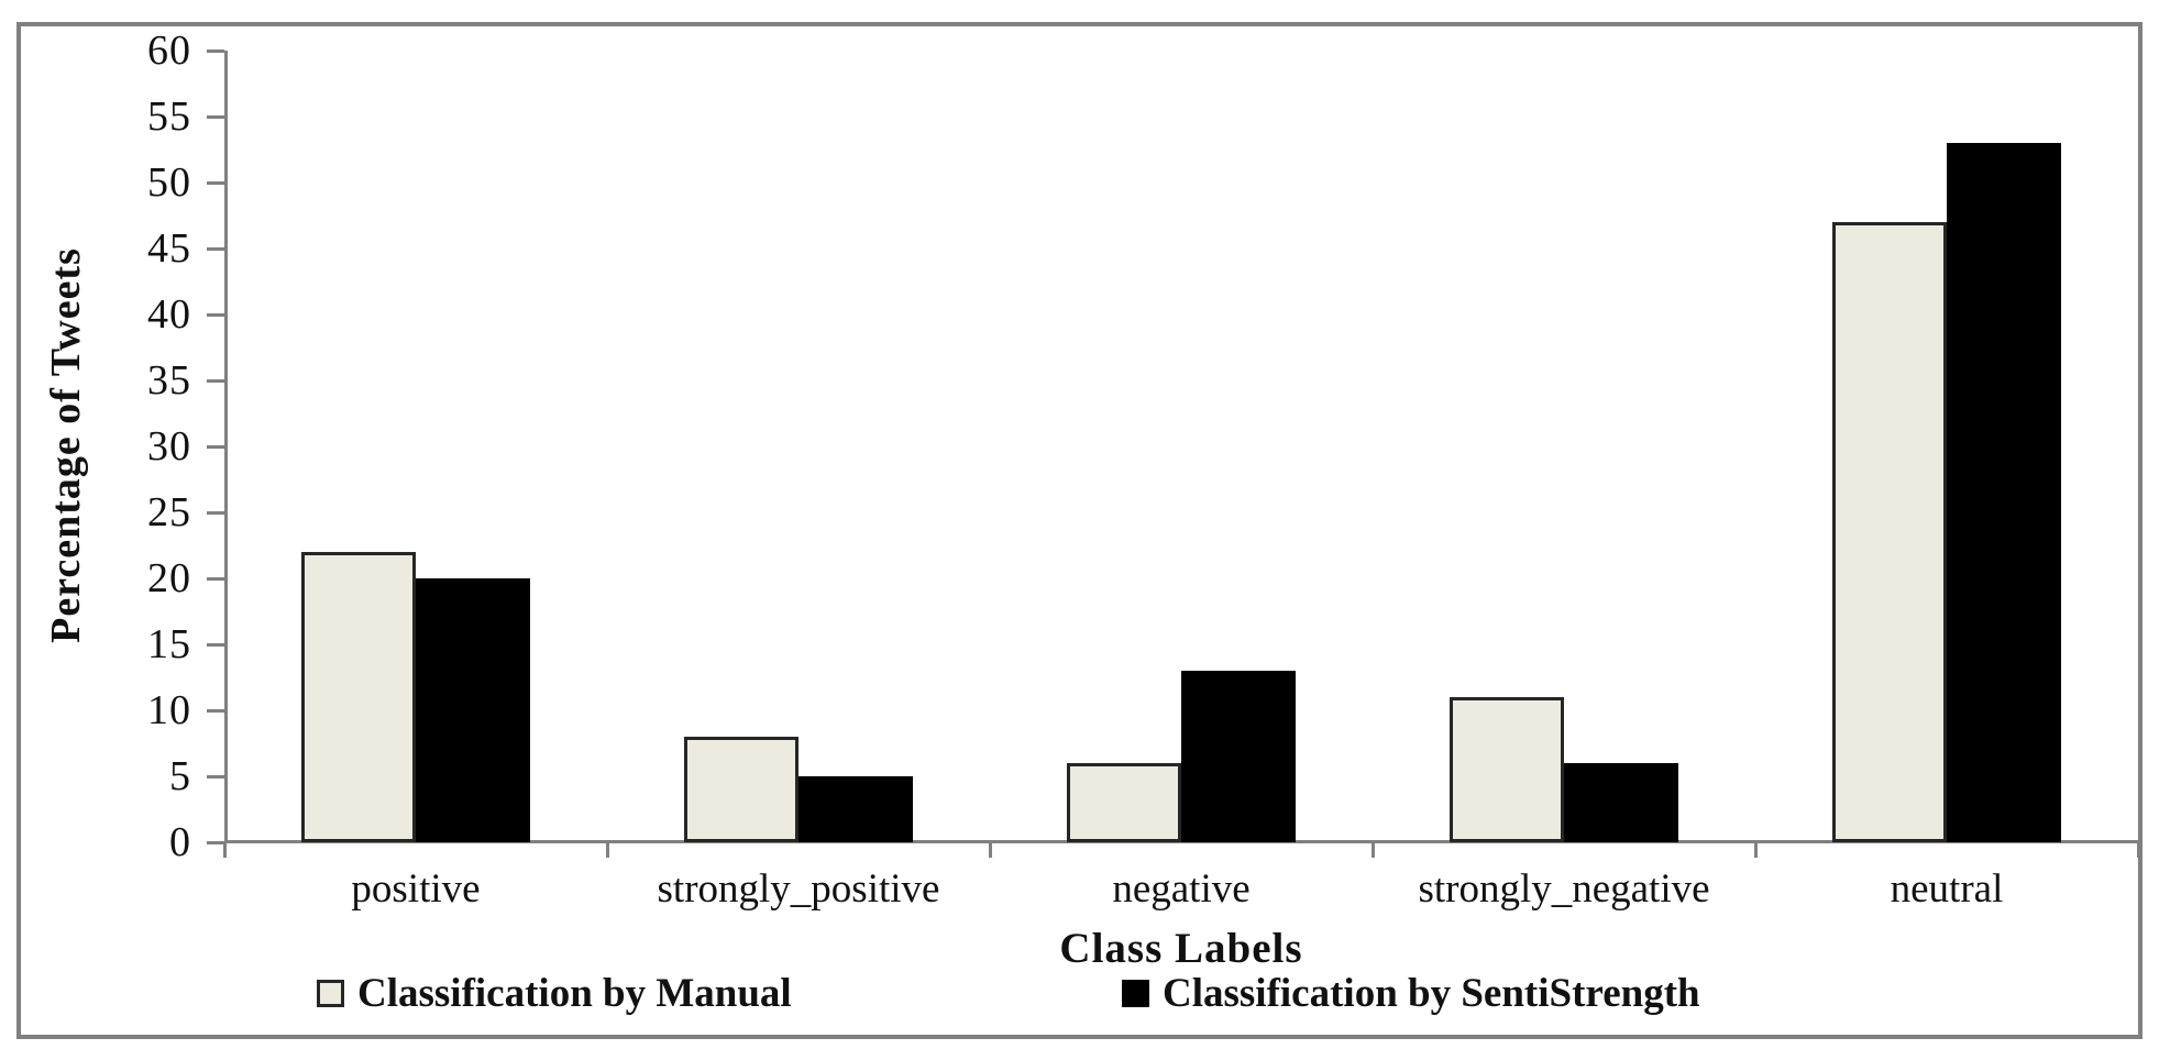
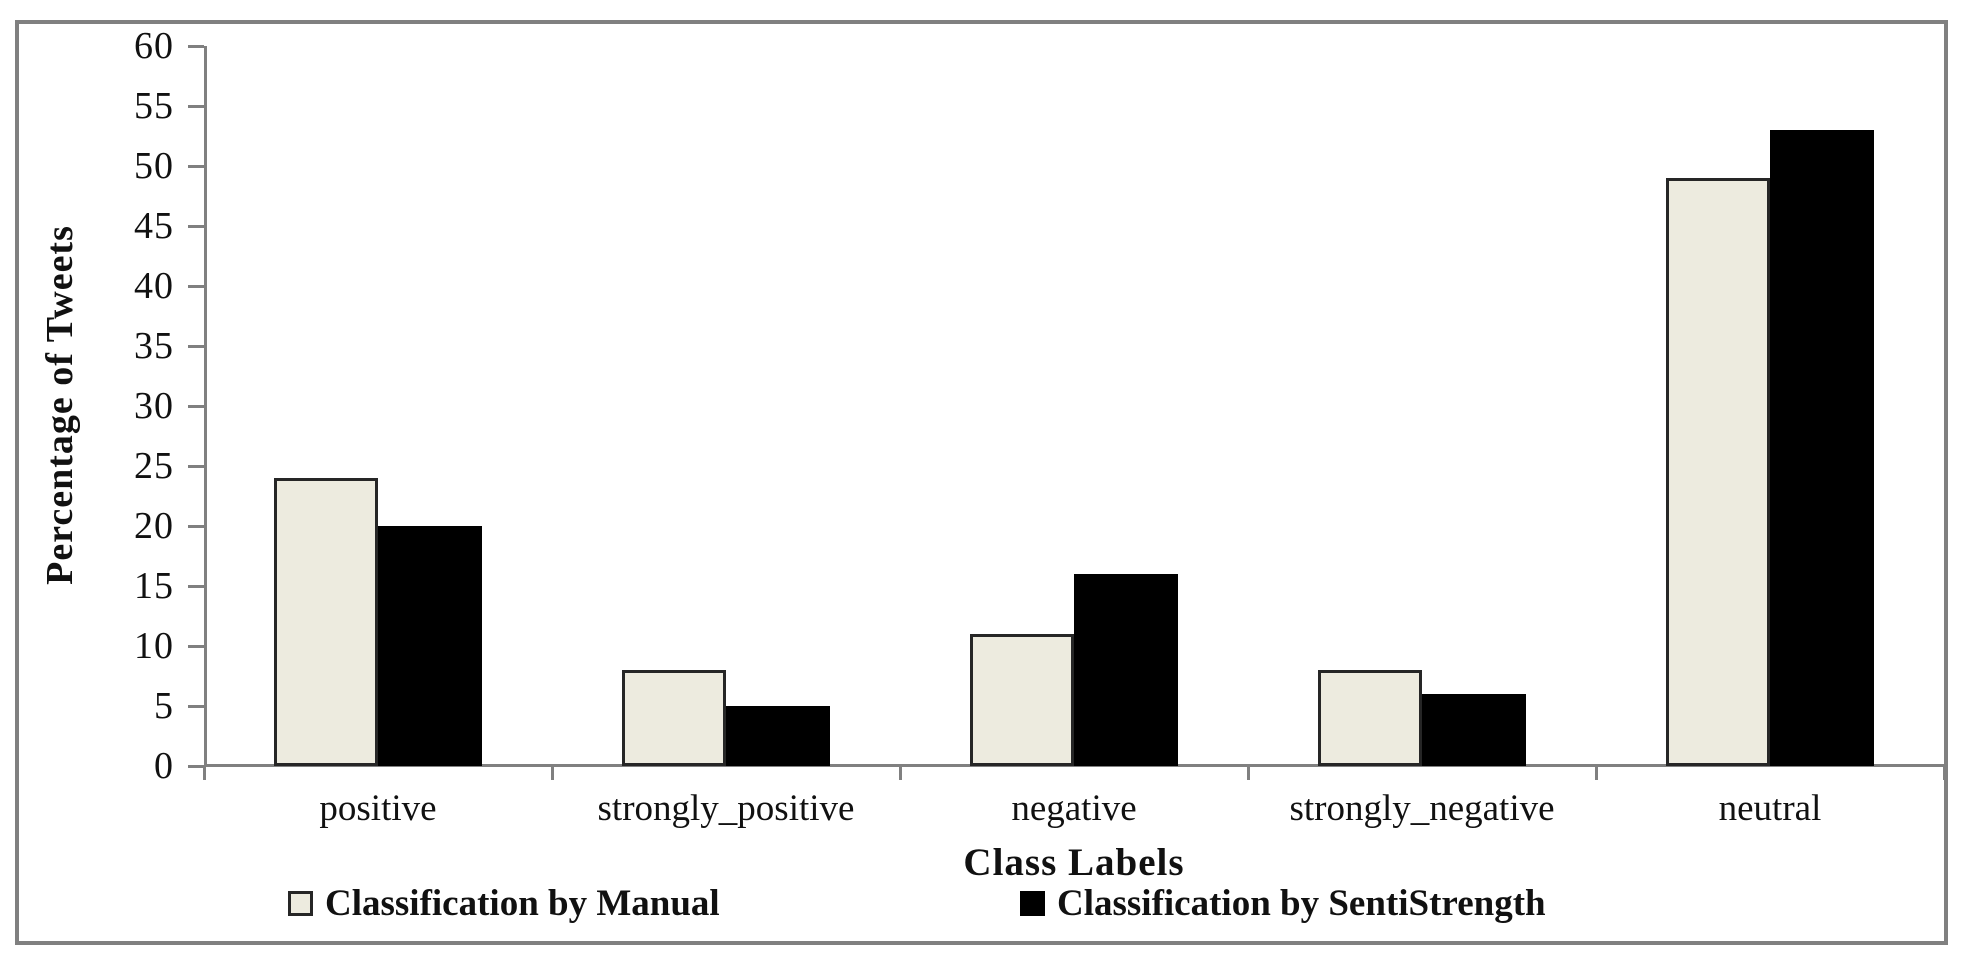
Classification by Manual/positive: 22 -> 24
Classification by Manual/negative: 6 -> 11
Classification by SentiStrength/negative: 13 -> 16
Classification by Manual/strongly_negative: 11 -> 8
Classification by Manual/neutral: 47 -> 49
